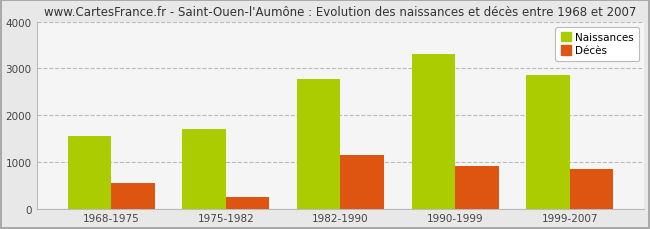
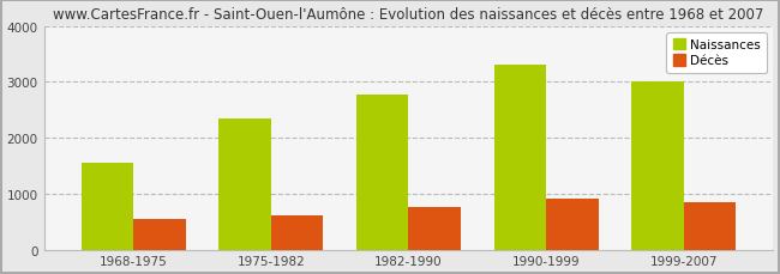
Naissances/1975-1982: 1700 -> 2340
Décès/1975-1982: 250 -> 620
Décès/1982-1990: 1150 -> 770
Naissances/1999-2007: 2850 -> 3010
